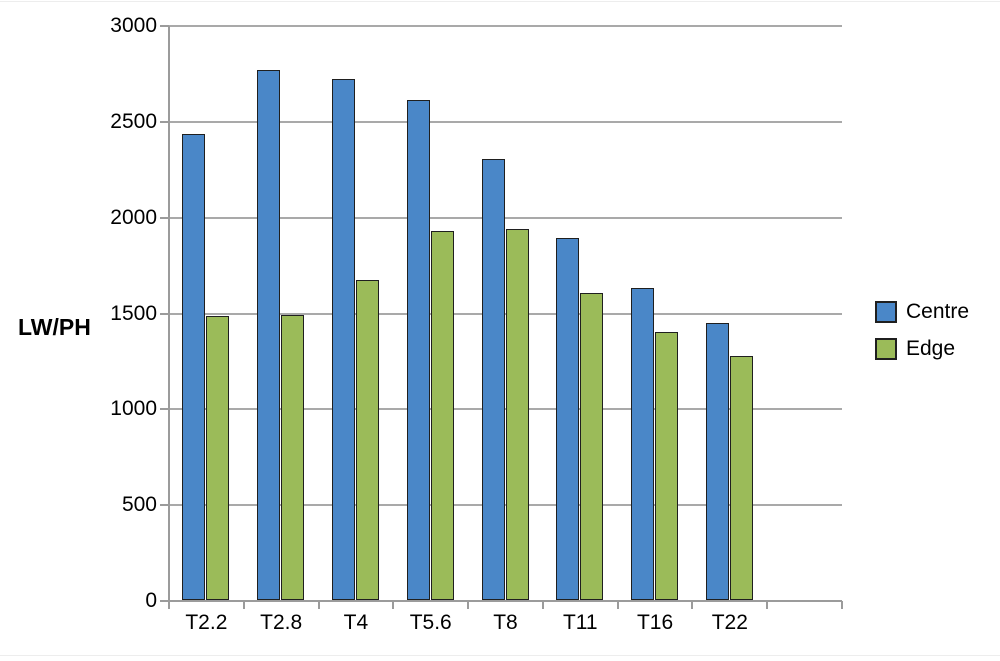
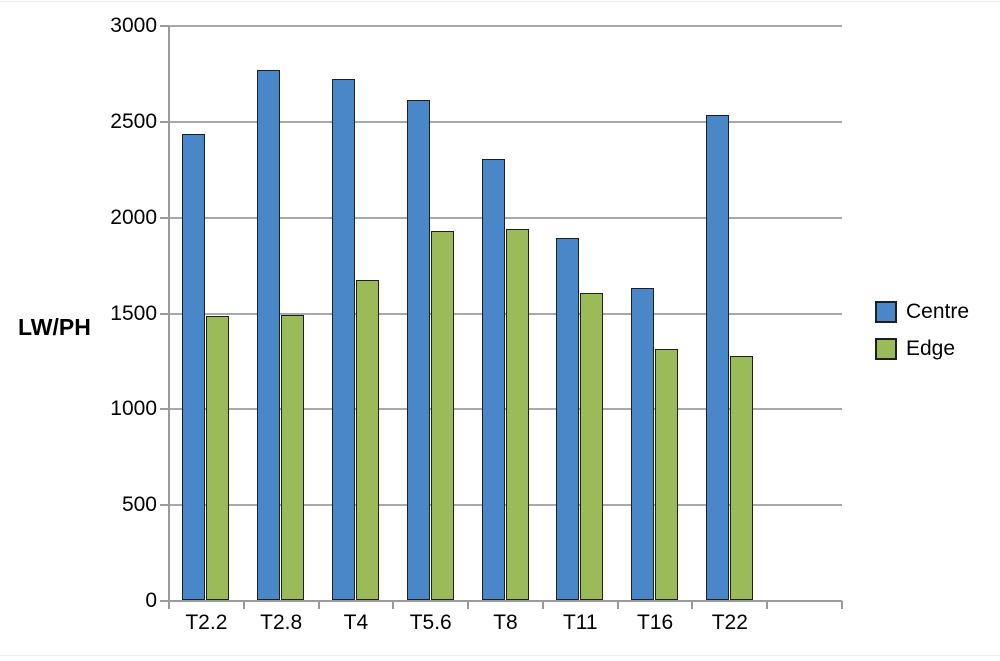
Edge/T16: 1390 -> 1300
Centre/T22: 1440 -> 2520
